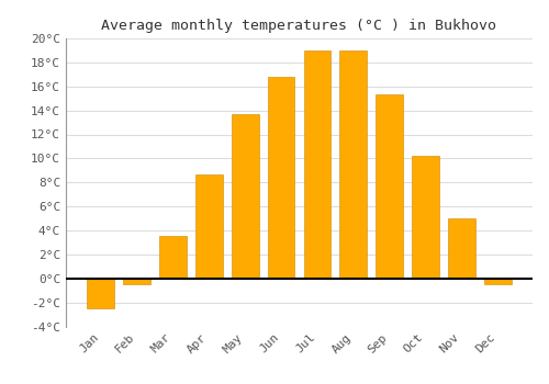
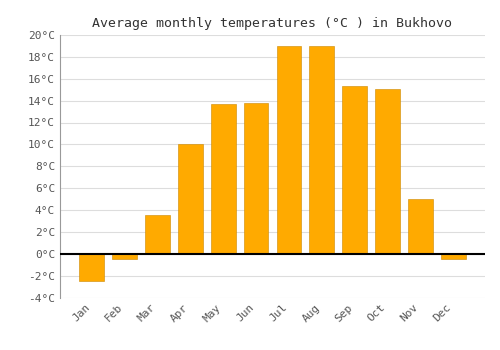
Apr: 8.7°C -> 10.0°C
Jun: 16.8°C -> 13.8°C
Oct: 10.2°C -> 15.1°C
